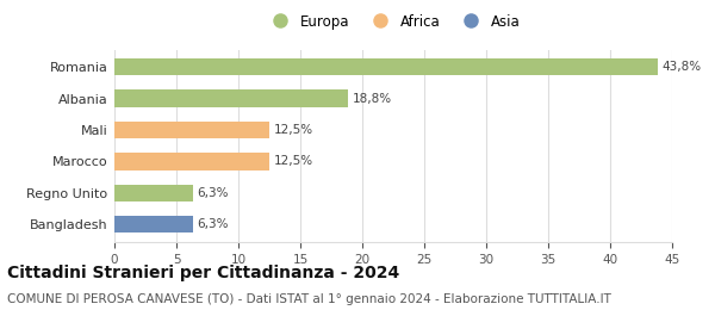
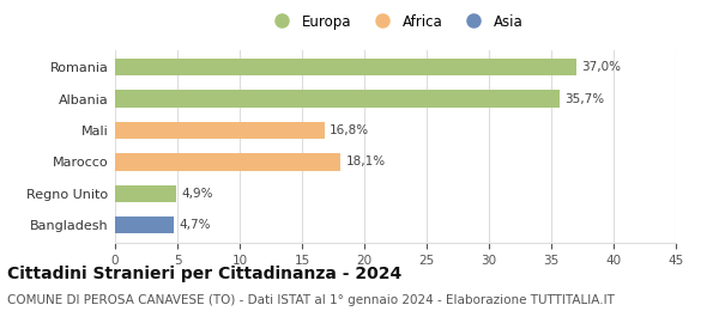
Romania: 43,8% -> 37,0%
Albania: 18,8% -> 35,7%
Mali: 12,5% -> 16,8%
Marocco: 12,5% -> 18,1%
Regno Unito: 6,3% -> 4,9%
Bangladesh: 6,3% -> 4,7%
